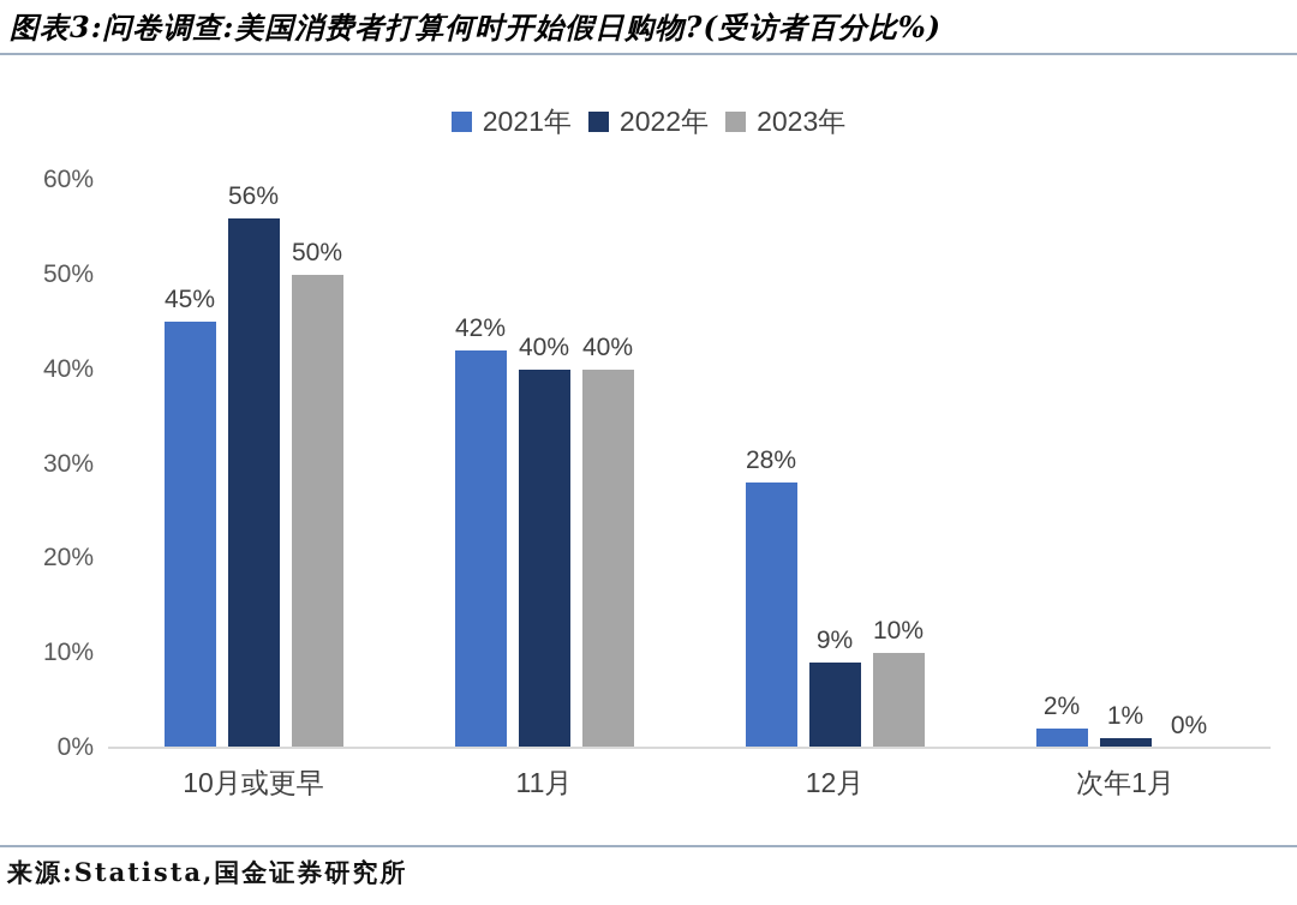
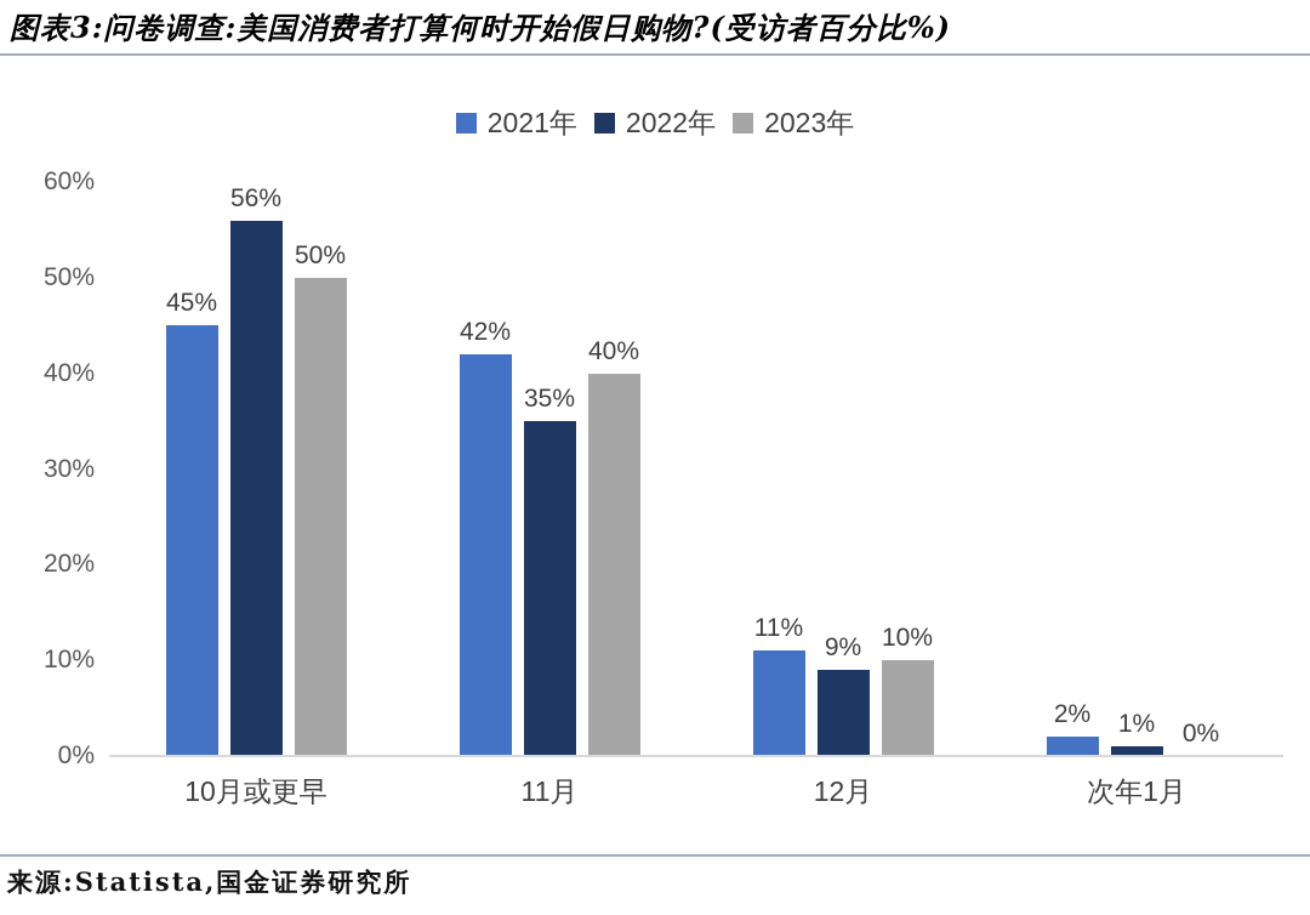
2022年/11月: 40% -> 35%
2021年/12月: 28% -> 11%
